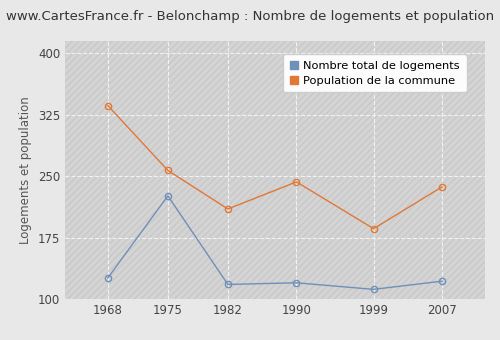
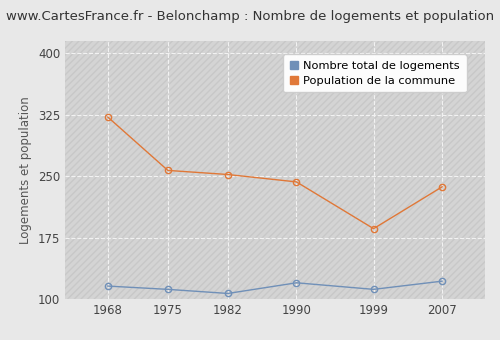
Nombre total de logements/1968: 126 -> 116
Population de la commune/1968: 336 -> 322
Nombre total de logements/1975: 226 -> 112
Nombre total de logements/1982: 118 -> 107
Population de la commune/1982: 210 -> 252
